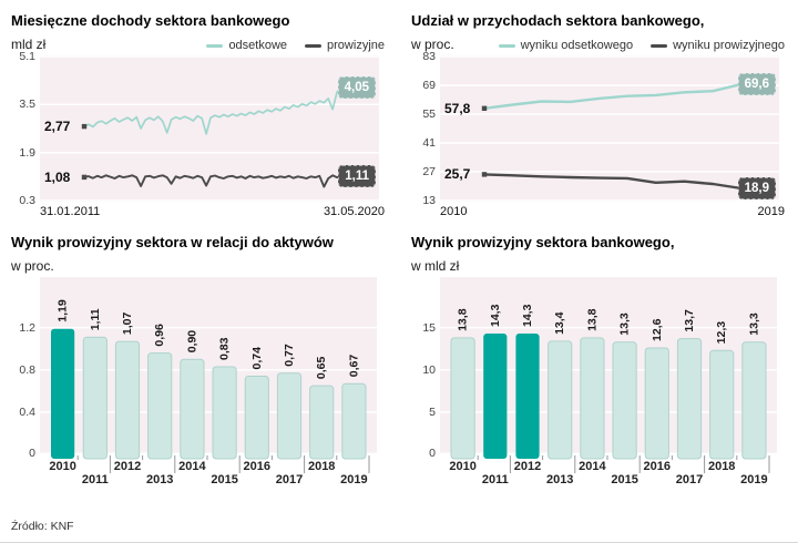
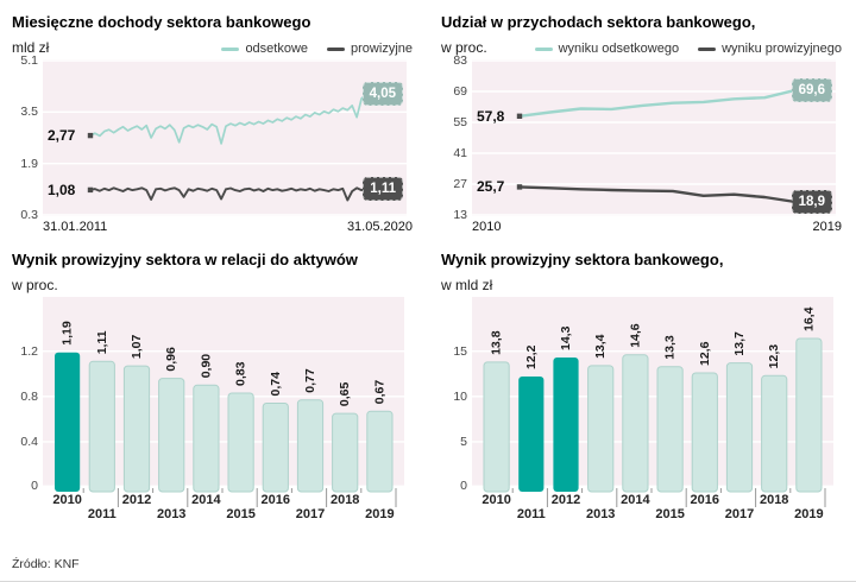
Wynik prowizyjny sektora bankowego,/2011: 14,3 -> 12,2
Wynik prowizyjny sektora bankowego,/2014: 13,8 -> 14,6
Wynik prowizyjny sektora bankowego,/2019: 13,3 -> 16,4
